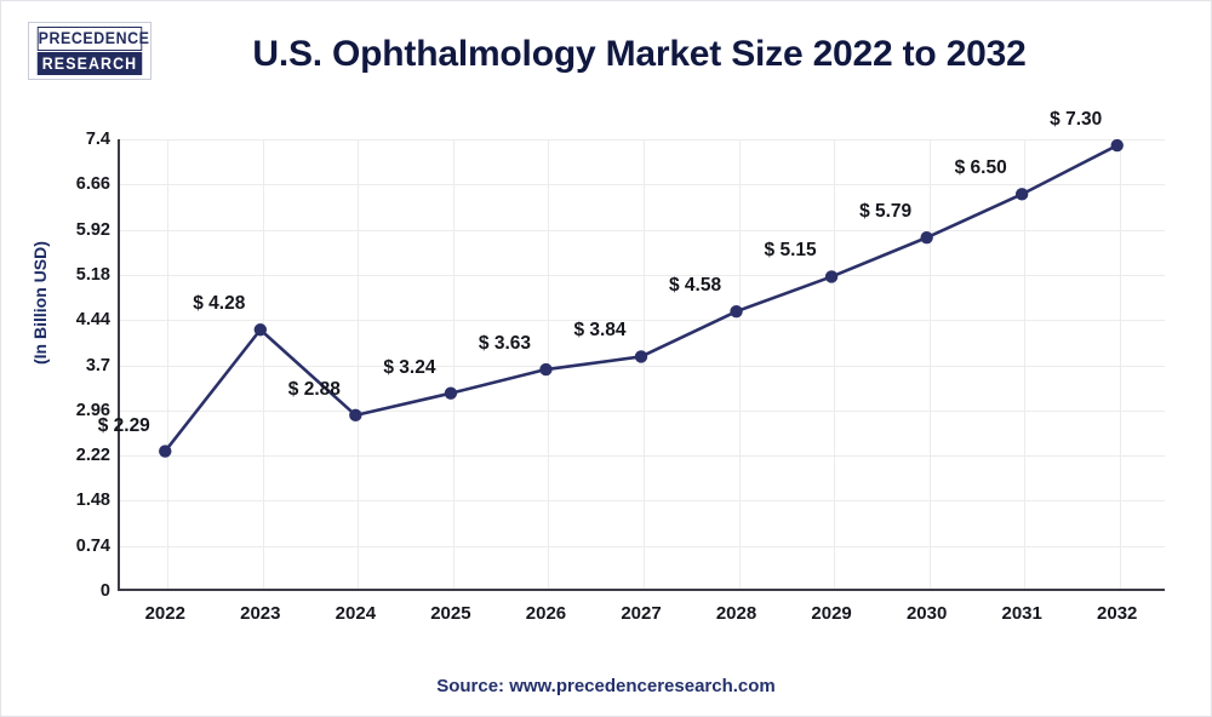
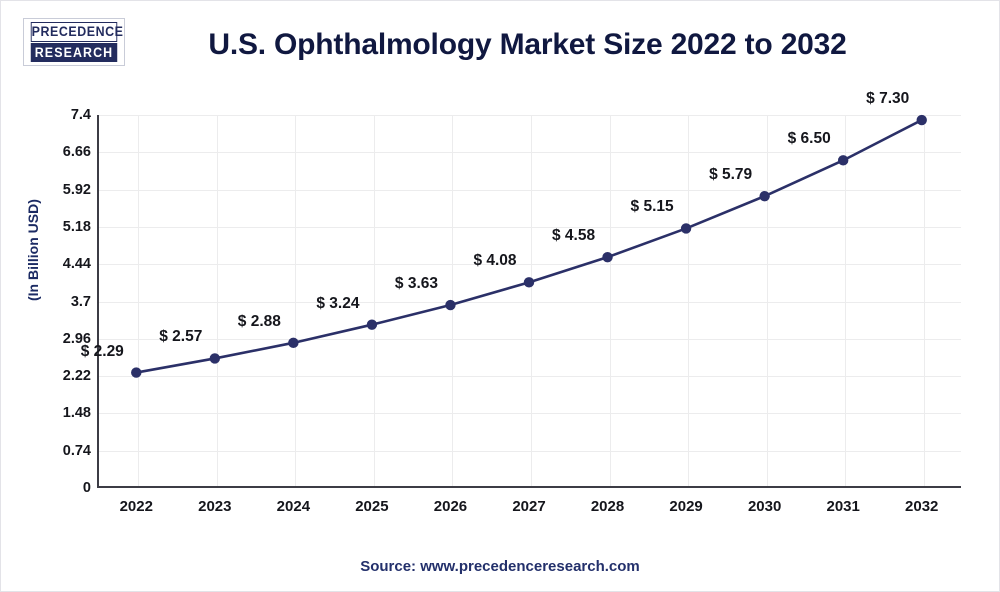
2023: 4.28 -> 2.57
2027: 3.84 -> 4.08
